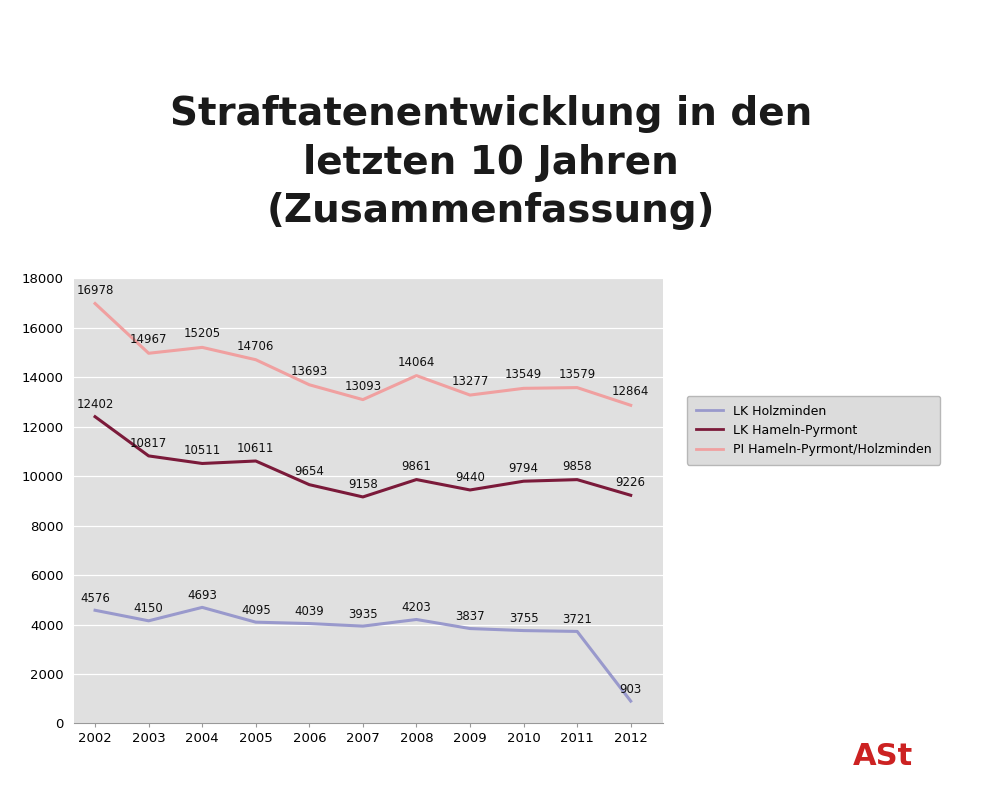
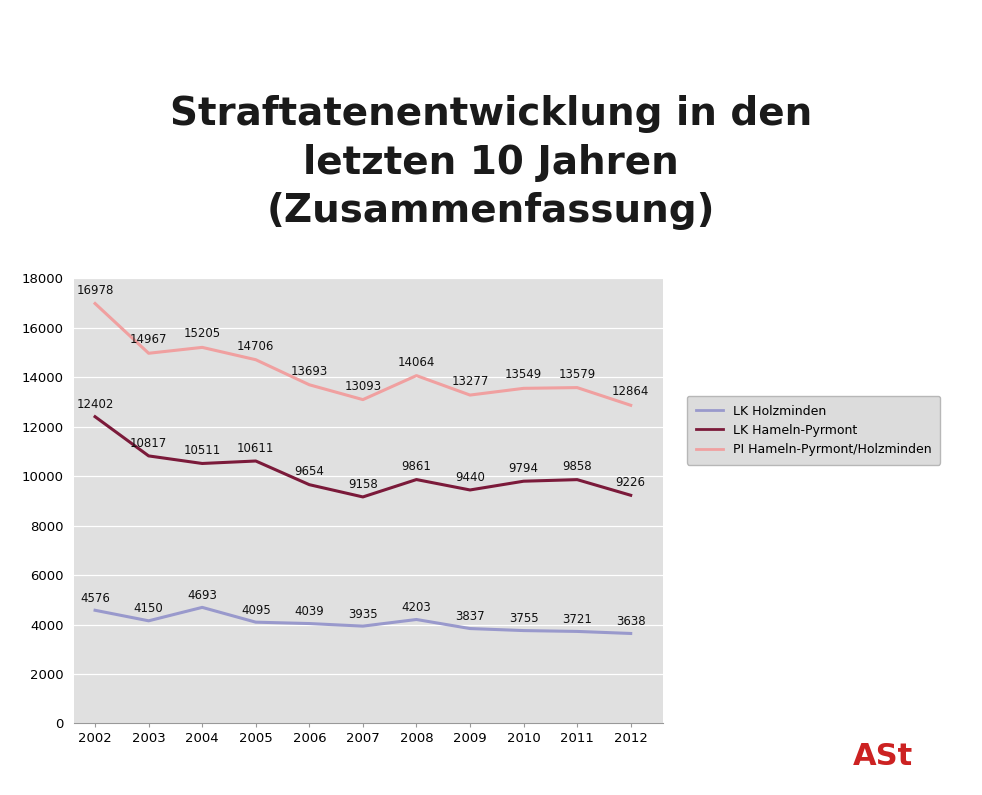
LK Holzminden/2012: 903 -> 3638
